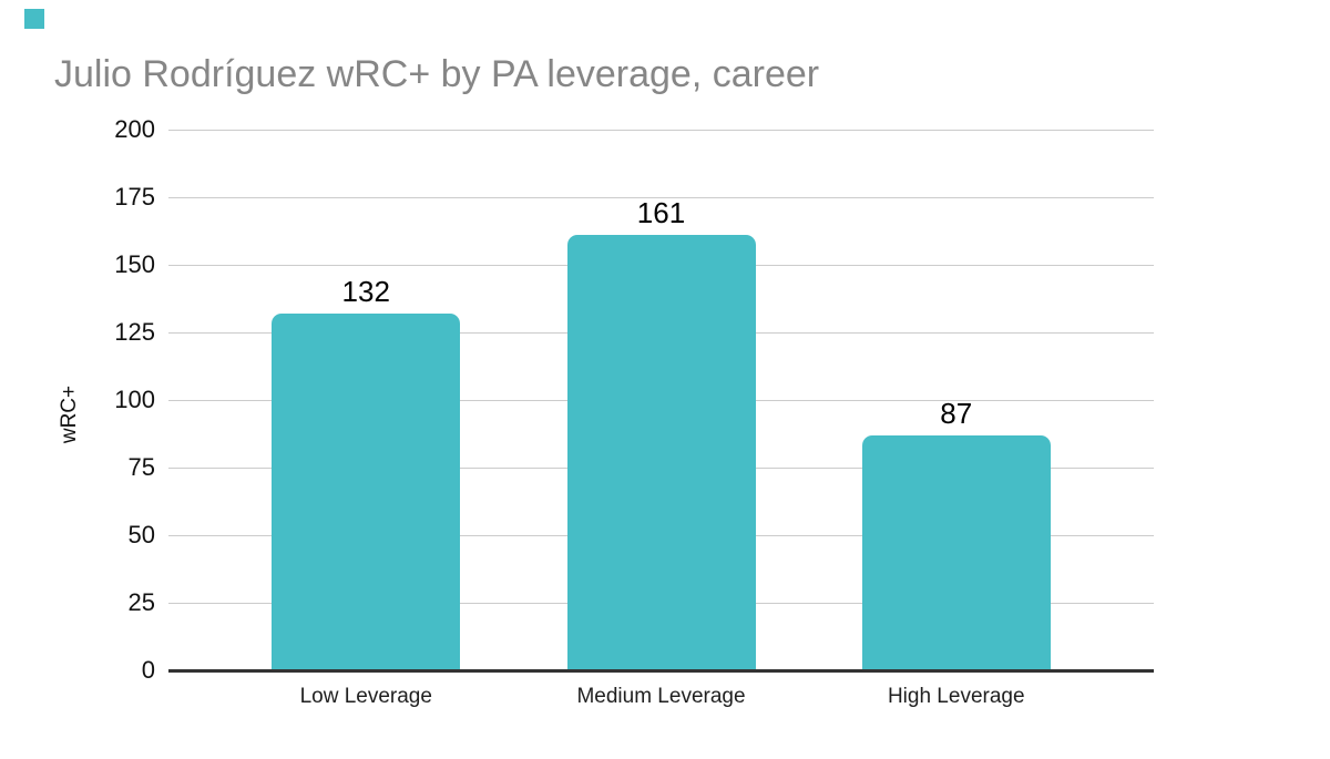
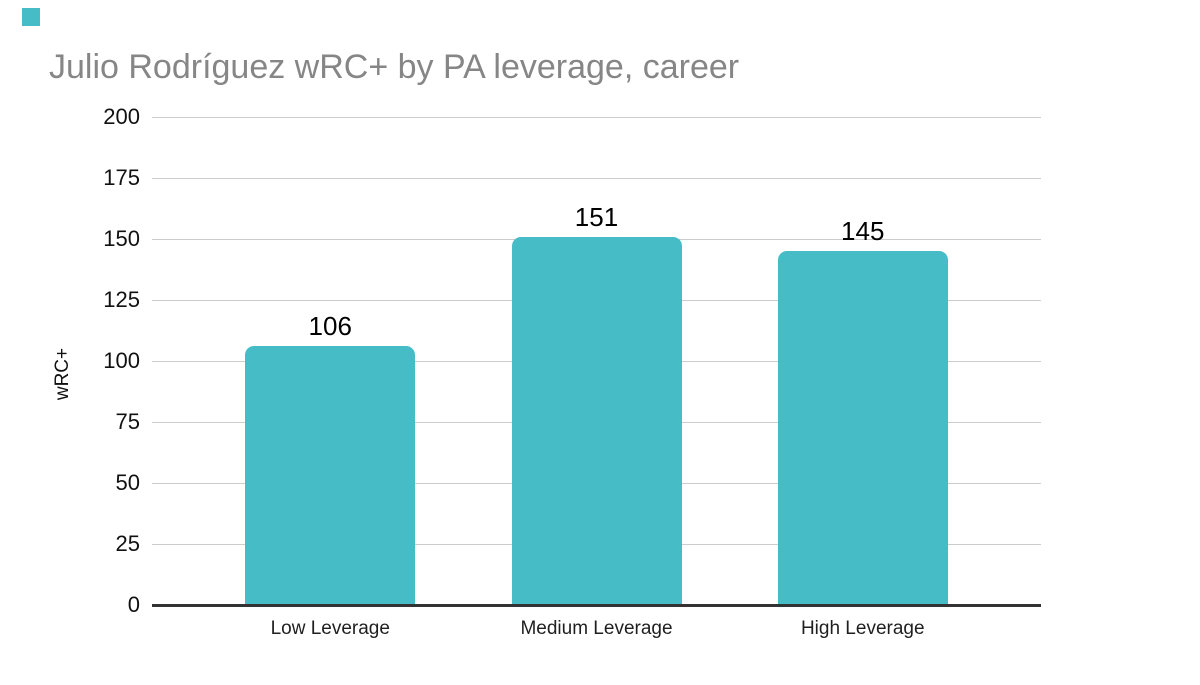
Low Leverage: 132 -> 106
Medium Leverage: 161 -> 151
High Leverage: 87 -> 145
